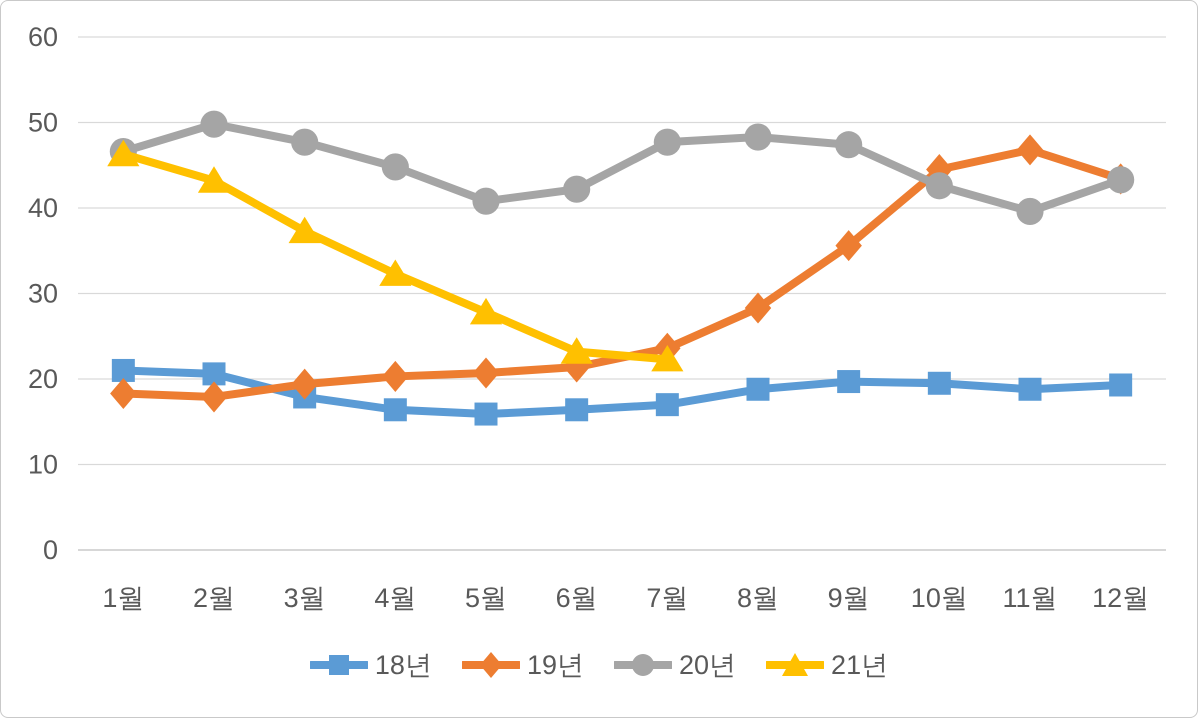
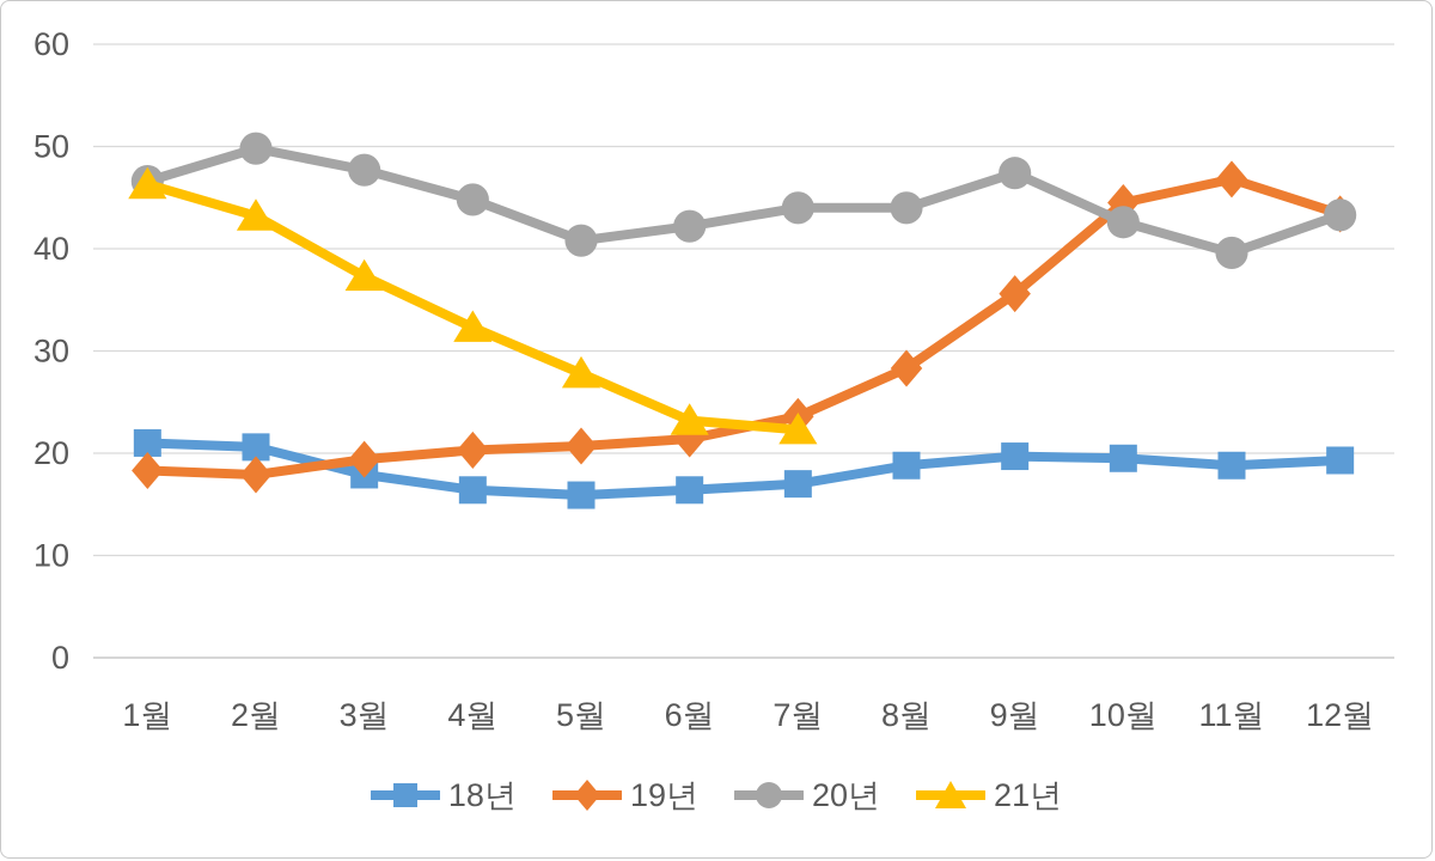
20년/7월: 48 -> 44
20년/8월: 48 -> 44
